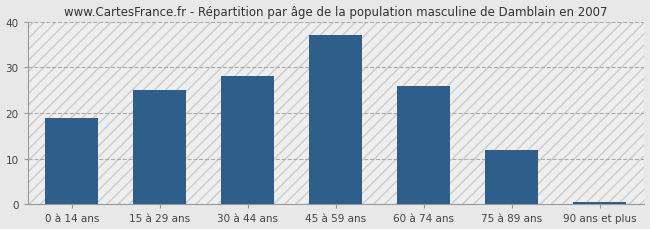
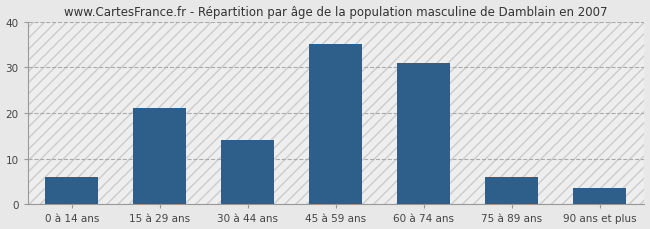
0 à 14 ans: 19.0 -> 6.0
15 à 29 ans: 25.0 -> 21.0
30 à 44 ans: 28.0 -> 14.0
45 à 59 ans: 37.0 -> 35.0
60 à 74 ans: 26.0 -> 31.0
75 à 89 ans: 12.0 -> 6.0
90 ans et plus: 0.5 -> 3.5
